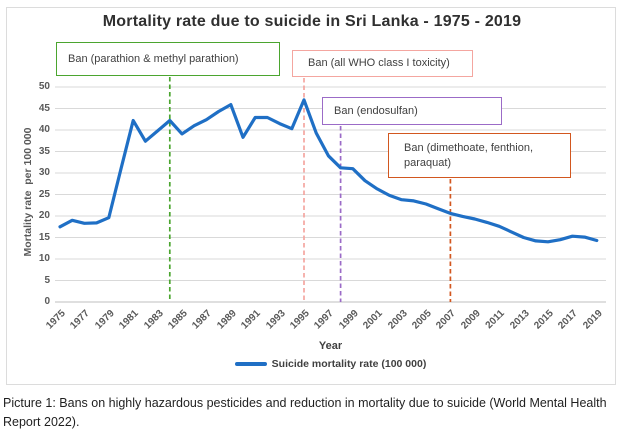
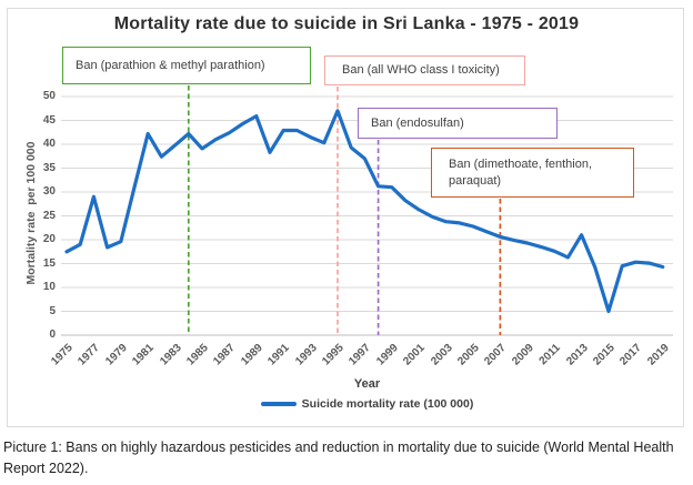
1977: 18 -> 29
1997: 34 -> 37
2013: 15 -> 21
2015: 14 -> 5
